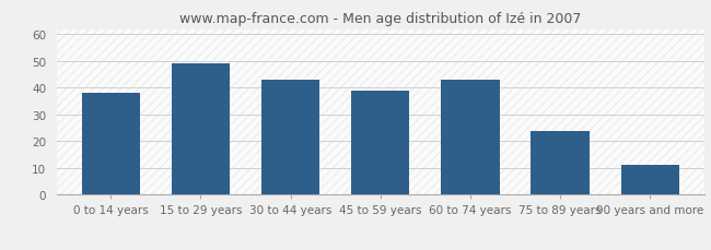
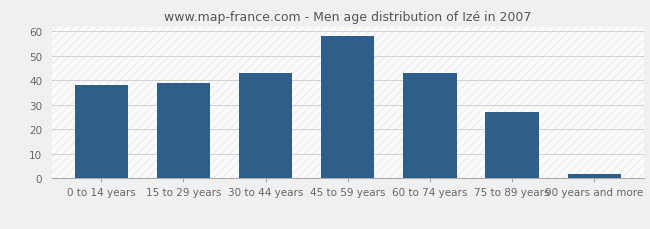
15 to 29 years: 49 -> 39
45 to 59 years: 39 -> 58
75 to 89 years: 24 -> 27
90 years and more: 11 -> 2
